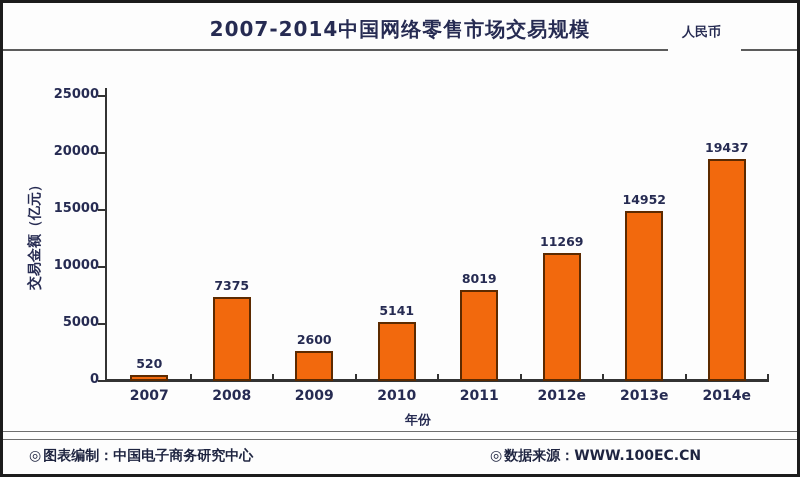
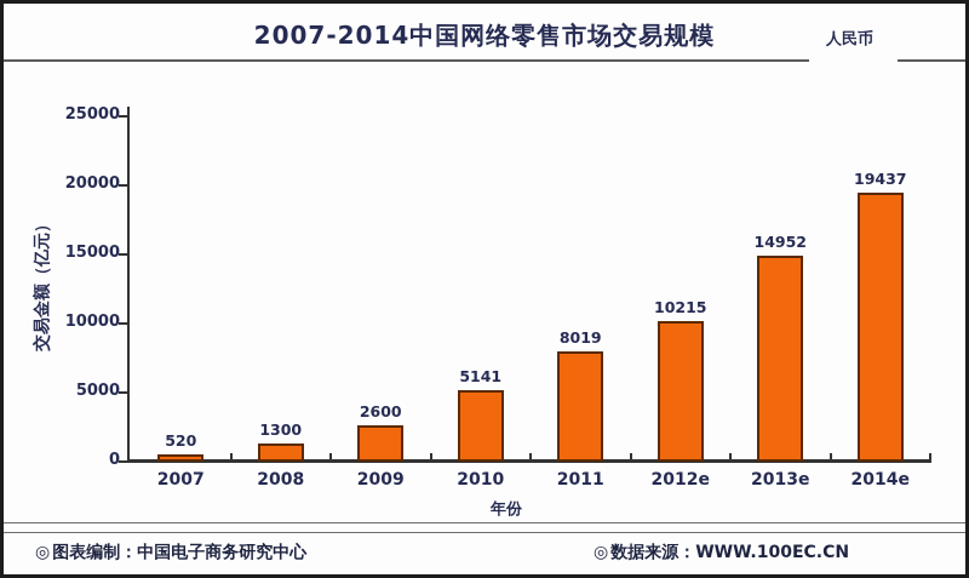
2008: 7375 -> 1300
2012e: 11269 -> 10215
